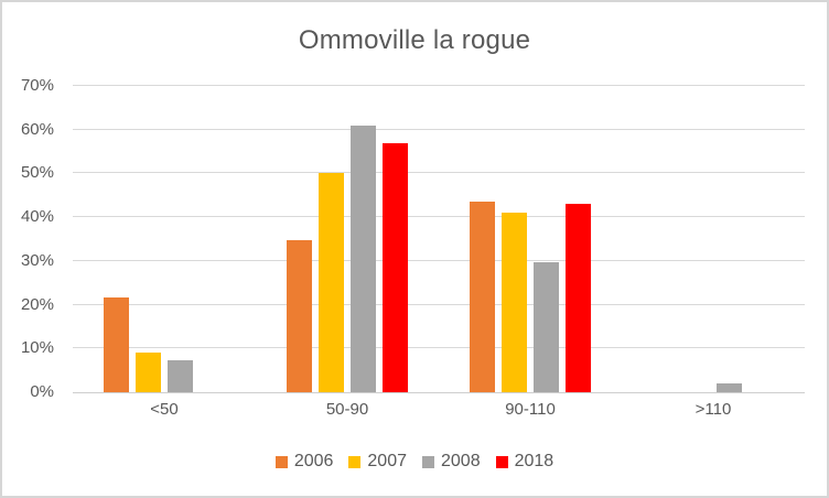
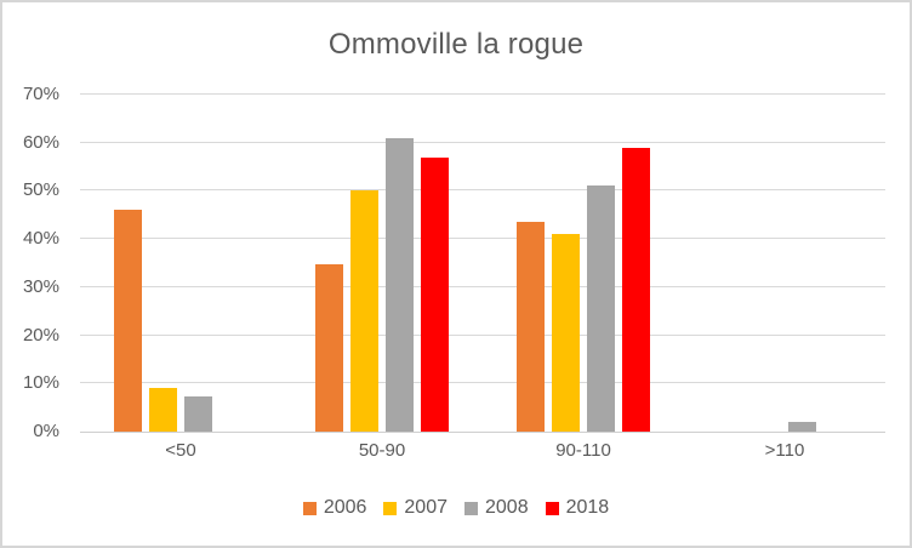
2006/<50: 22% -> 46%
2008/90-110: 30% -> 51%
2018/90-110: 43% -> 59%
